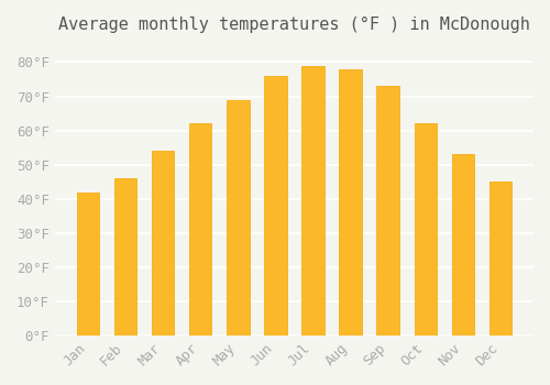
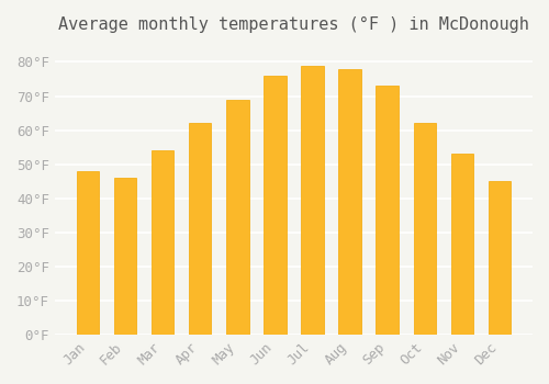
Jan: 42°F -> 48°F
